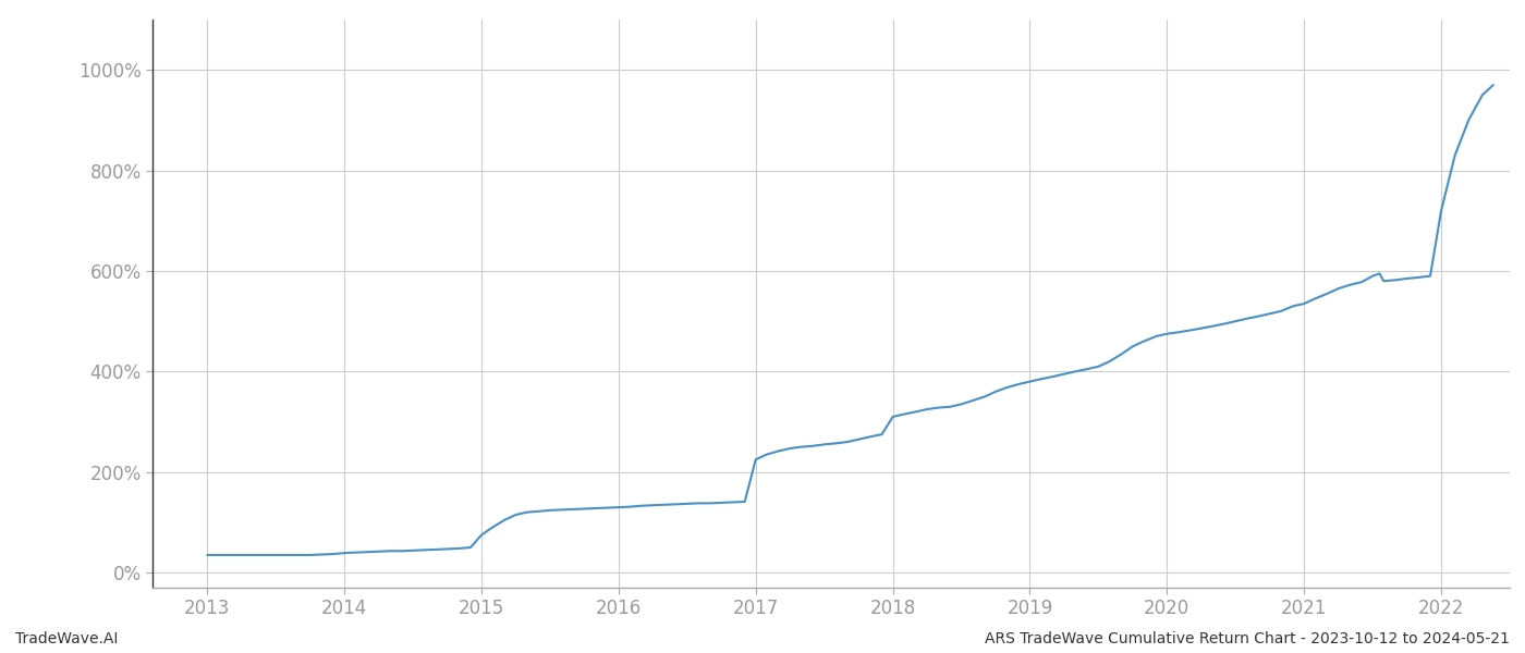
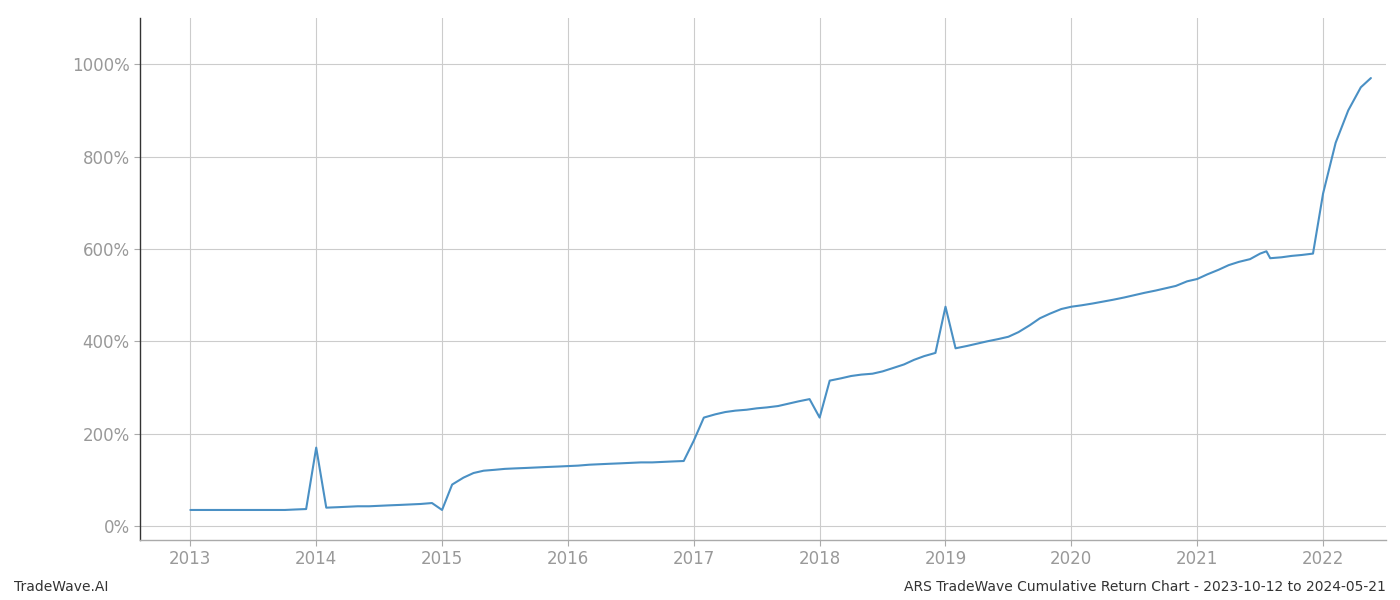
2014: 39% -> 170%
2015: 75% -> 35%
2017: 225% -> 185%
2018: 310% -> 235%
2019: 380% -> 475%
